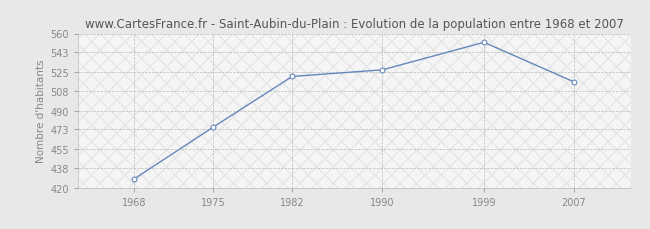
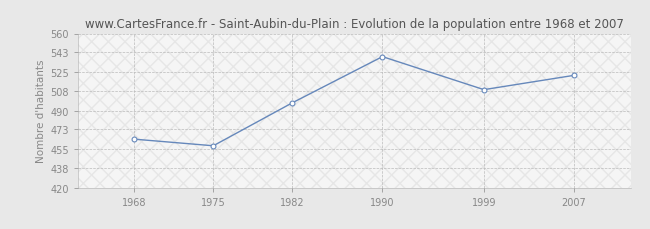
1968: 428 -> 464
1975: 475 -> 458
1982: 521 -> 497
1990: 527 -> 539
1999: 552 -> 509
2007: 516 -> 522
